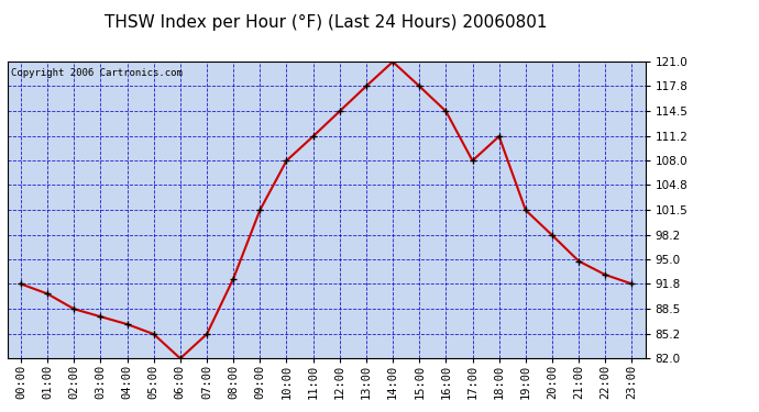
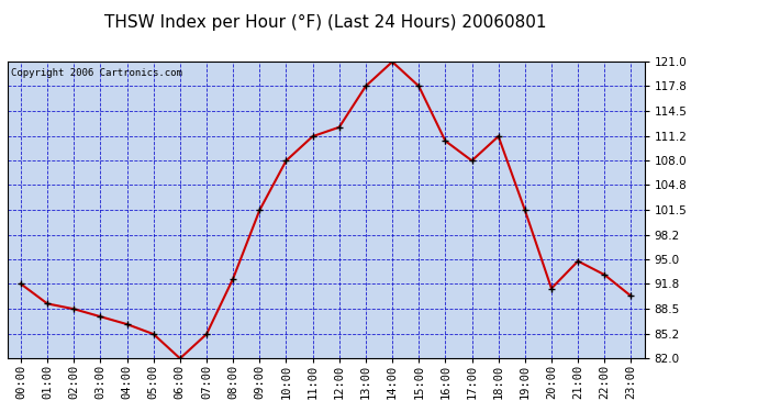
01:00: 90.5 -> 89.2
12:00: 114.5 -> 112.4
16:00: 114.5 -> 110.6
20:00: 98.2 -> 91.2
23:00: 91.8 -> 90.2
